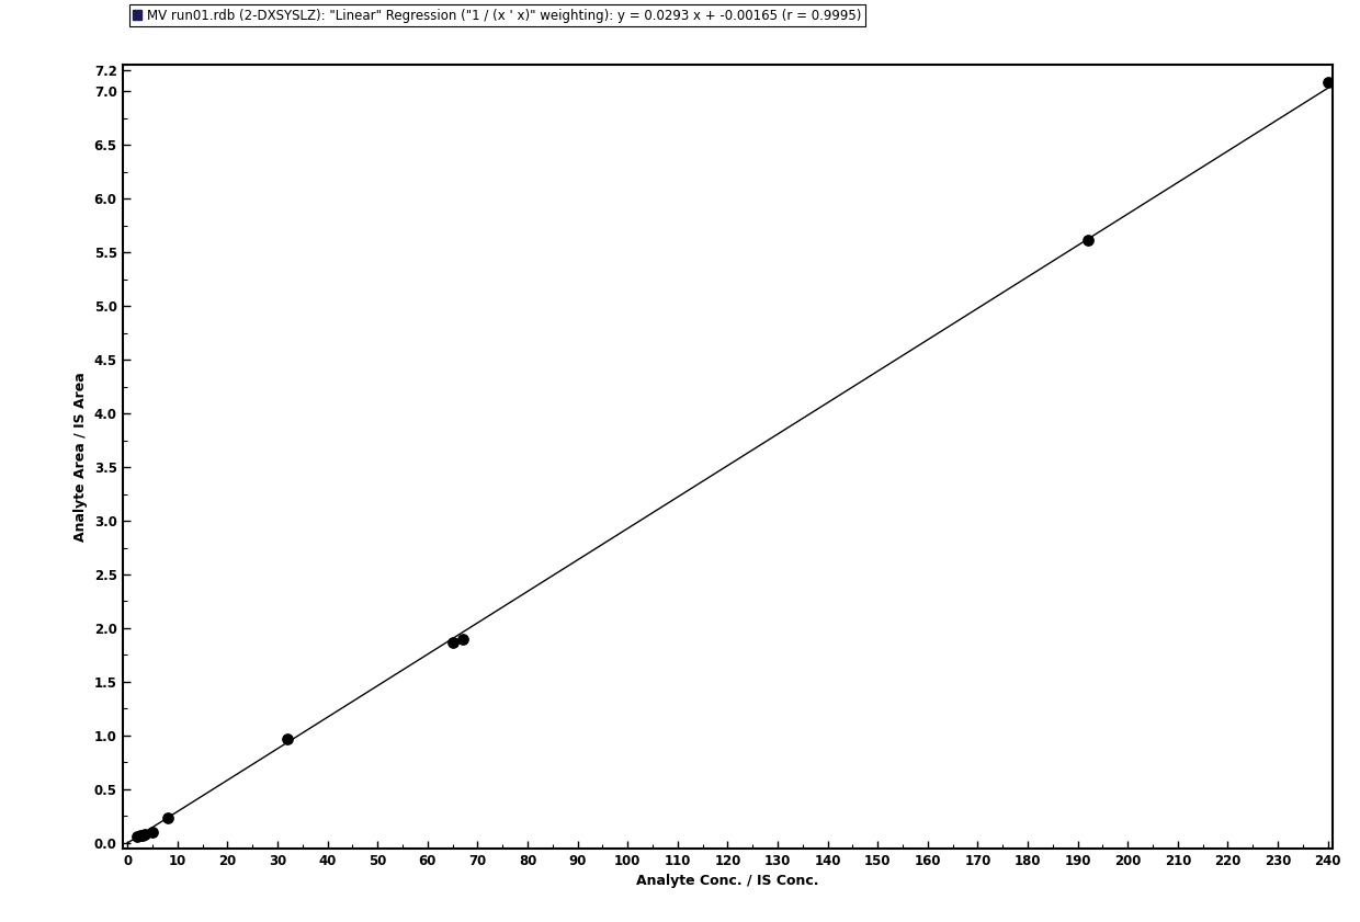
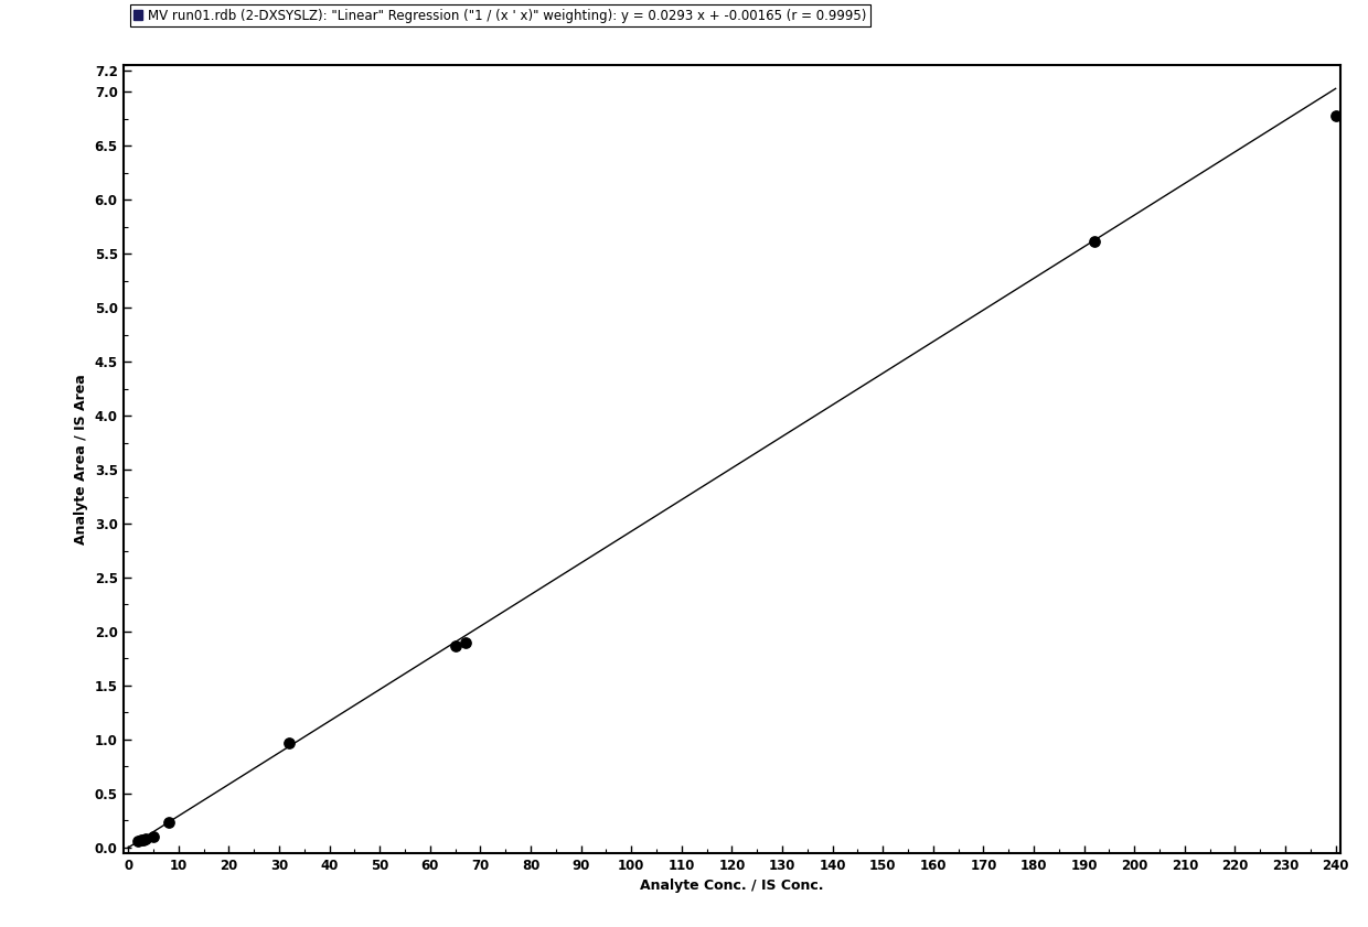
240: 7.09 -> 6.78
